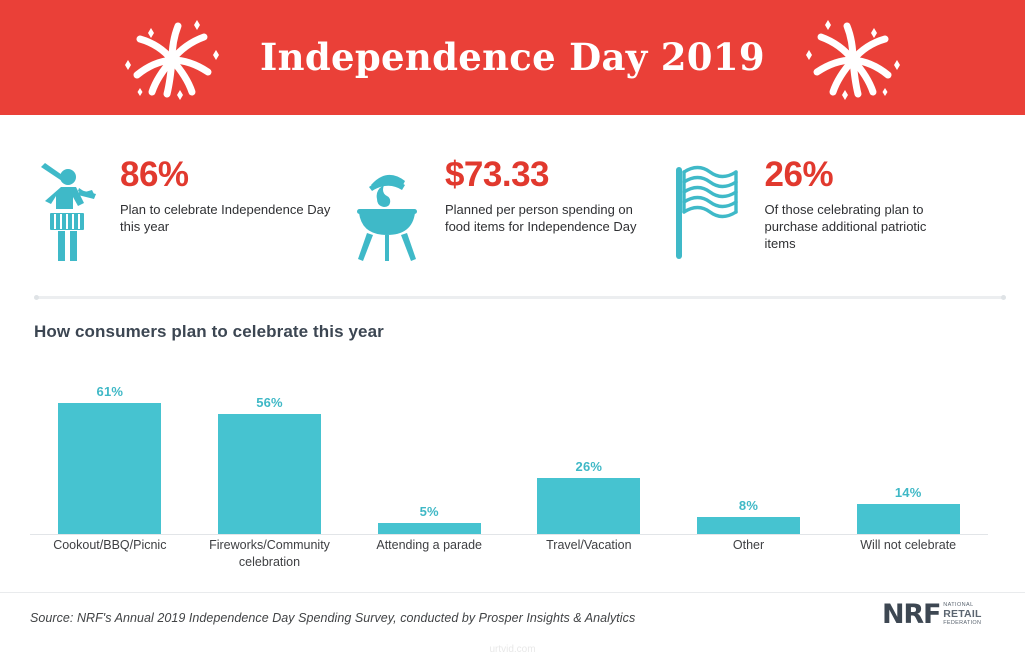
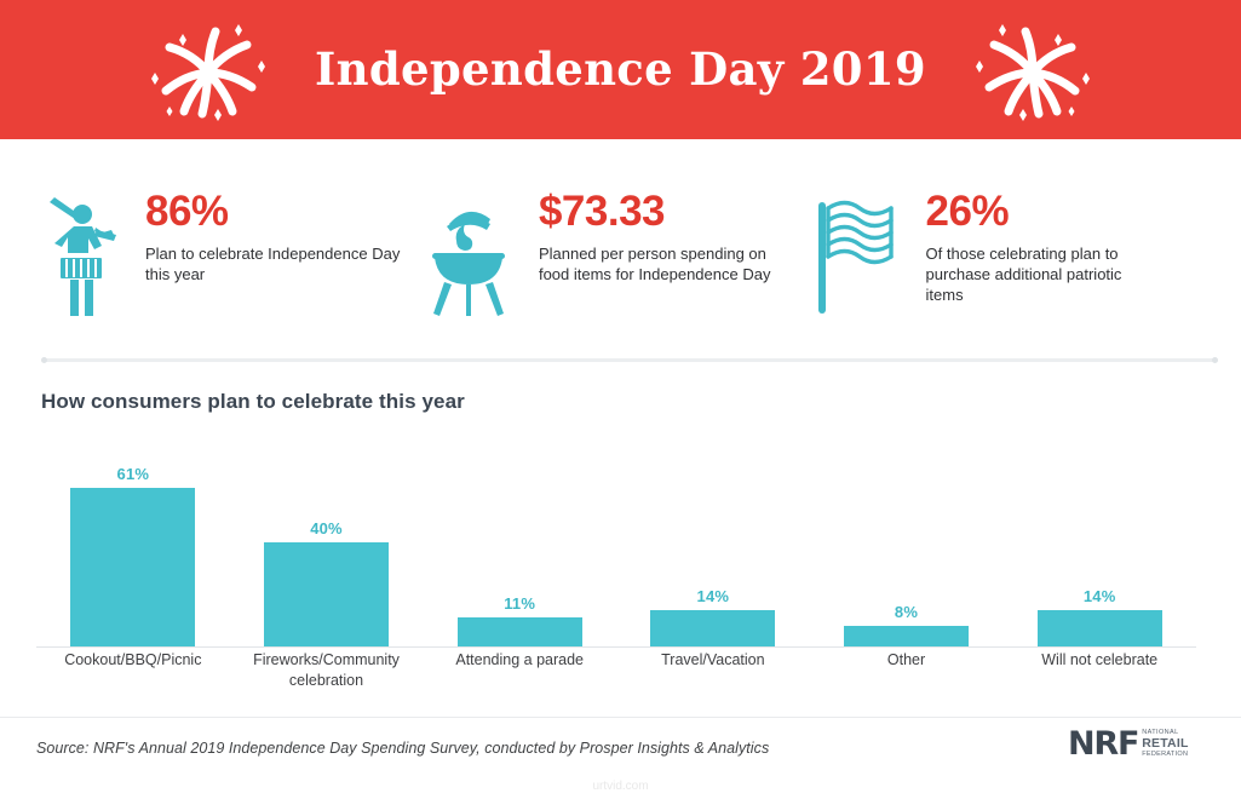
Fireworks/Community celebration: 56% -> 40%
Attending a parade: 5% -> 11%
Travel/Vacation: 26% -> 14%
